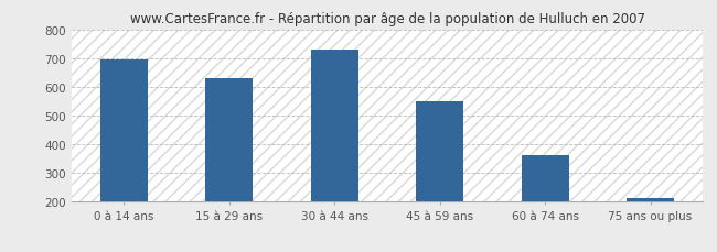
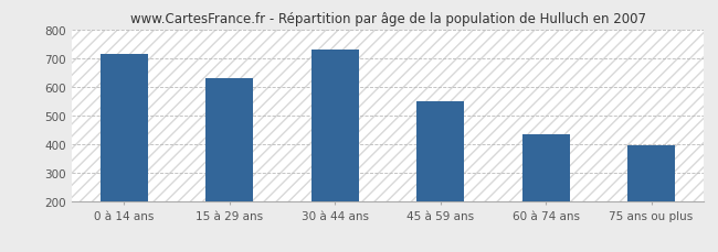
0 à 14 ans: 695 -> 715
60 à 74 ans: 363 -> 435
75 ans ou plus: 212 -> 395
